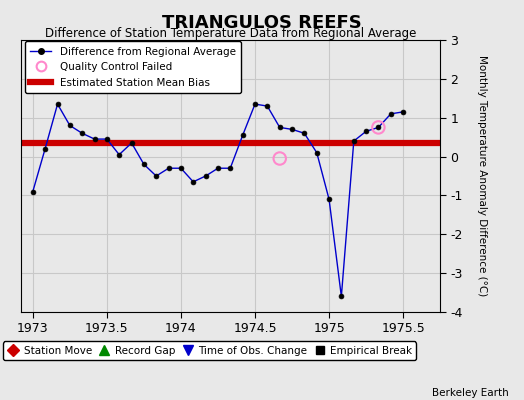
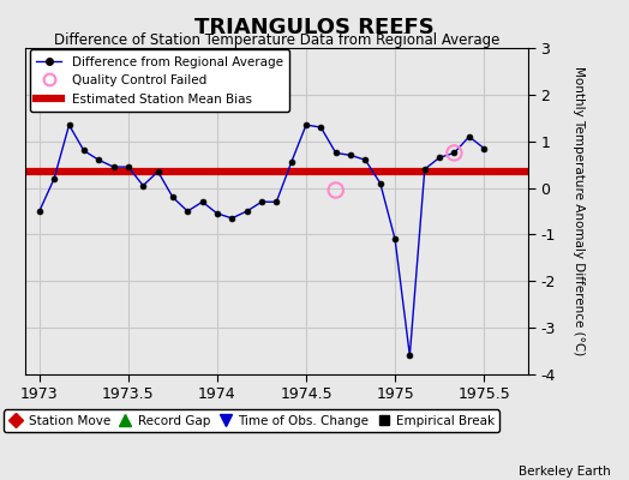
Time of Obs. Change/1973: -0.90 -> -0.50
Time of Obs. Change/1974: -0.30 -> -0.55
Time of Obs. Change/1975.5: 1.15 -> 0.85
